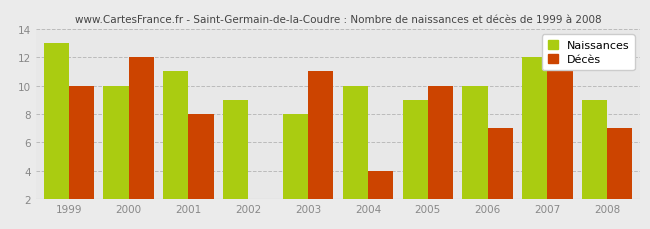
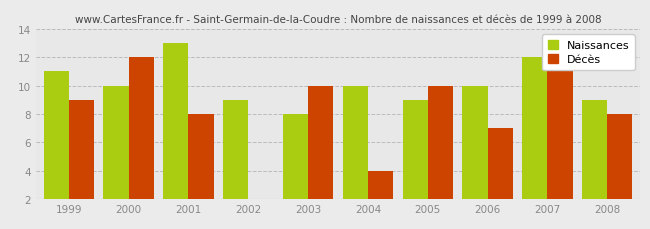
Naissances/1999: 13 -> 11
Décès/1999: 10 -> 9
Naissances/2001: 11 -> 13
Décès/2003: 11 -> 10
Décès/2008: 7 -> 8
